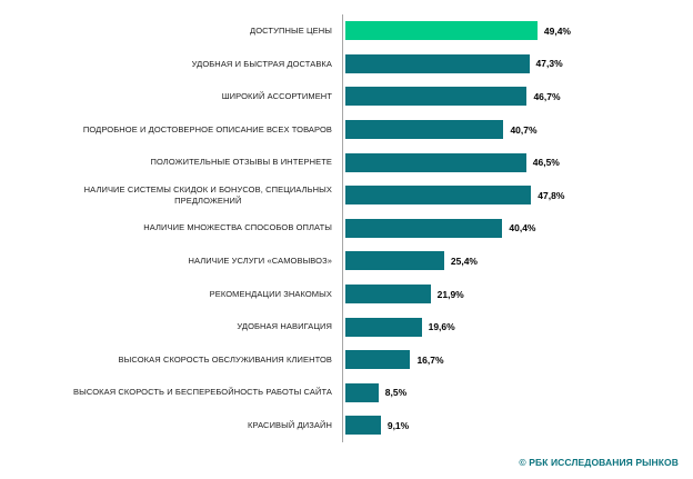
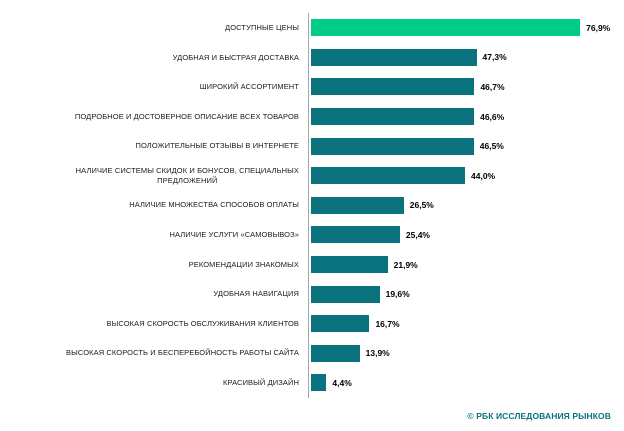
ДОСТУПНЫЕ ЦЕНЫ: 49,4% -> 76,9%
ПОДРОБНОЕ И ДОСТОВЕРНОЕ ОПИСАНИЕ ВСЕХ ТОВАРОВ: 40,7% -> 46,6%
НАЛИЧИЕ СИСТЕМЫ СКИДОК И БОНУСОВ, СПЕЦИАЛЬНЫХ ПРЕДЛОЖЕНИЙ: 47,8% -> 44,0%
НАЛИЧИЕ МНОЖЕСТВА СПОСОБОВ ОПЛАТЫ: 40,4% -> 26,5%
ВЫСОКАЯ СКОРОСТЬ И БЕСПЕРЕБОЙНОСТЬ РАБОТЫ САЙТА: 8,5% -> 13,9%
КРАСИВЫЙ ДИЗАЙН: 9,1% -> 4,4%
